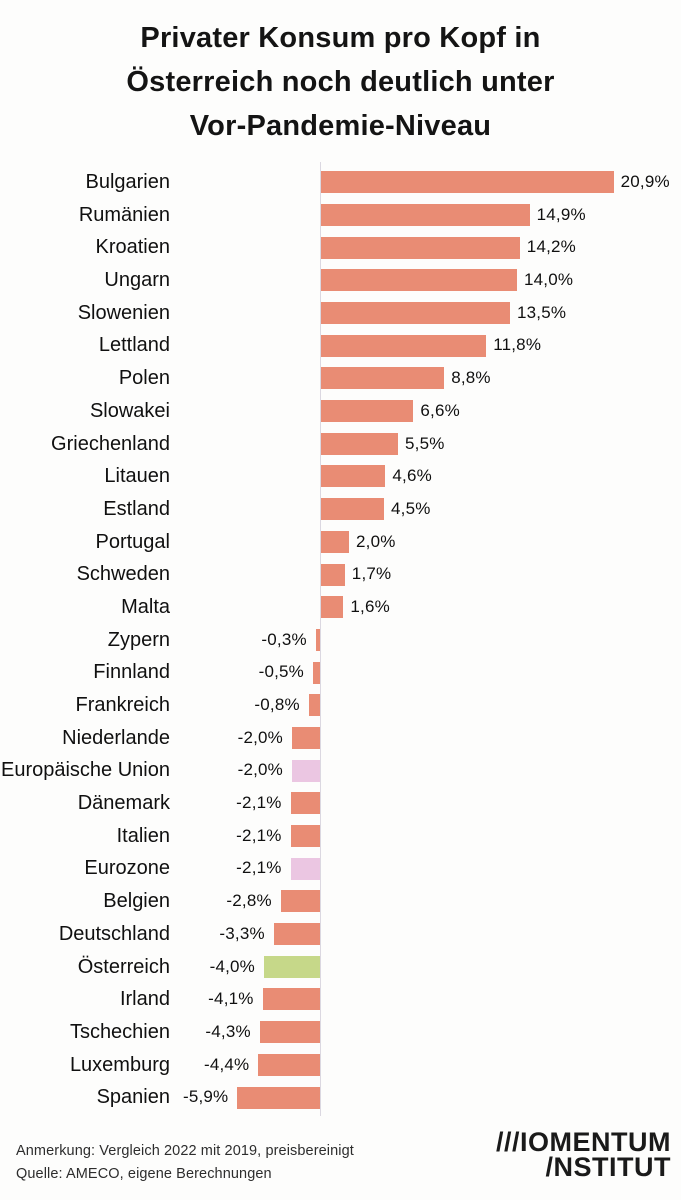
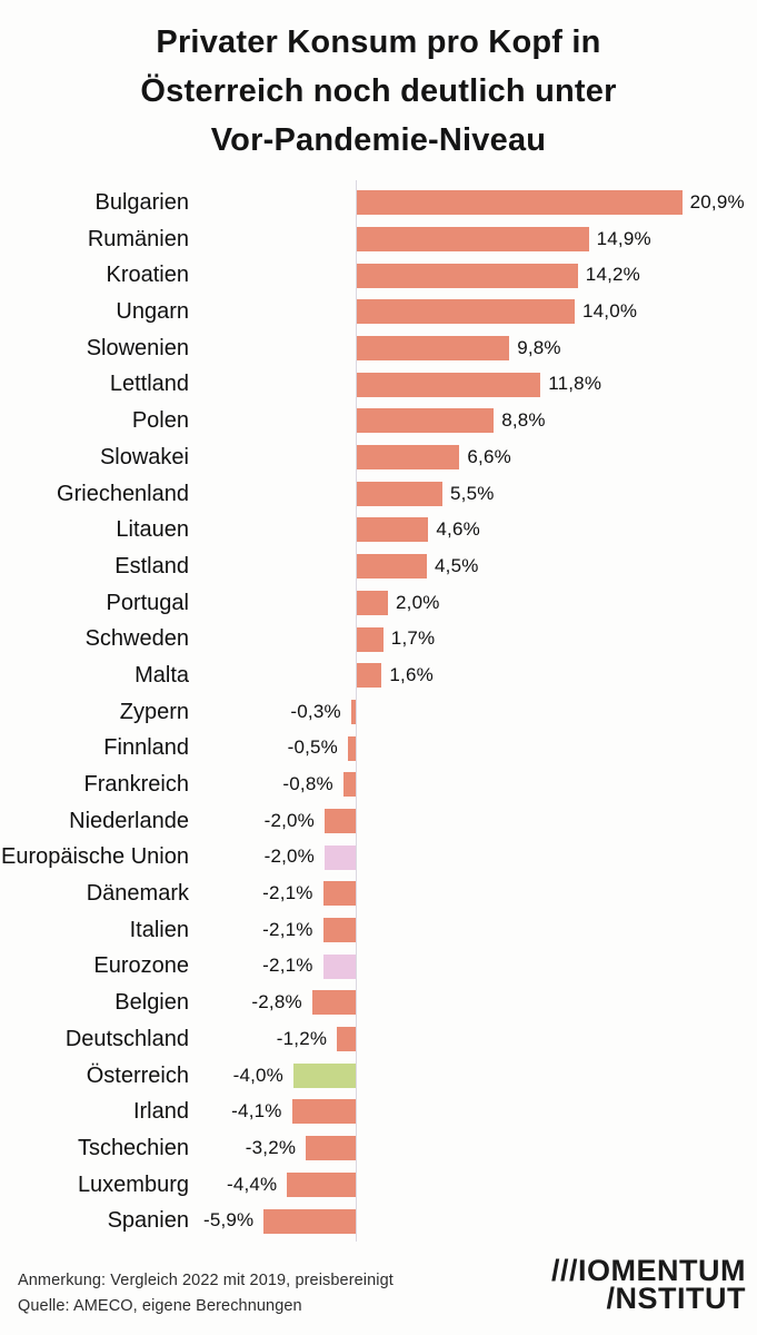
Slowenien: 13,5% -> 9,8%
Deutschland: -3,3% -> -1,2%
Tschechien: -4,3% -> -3,2%
